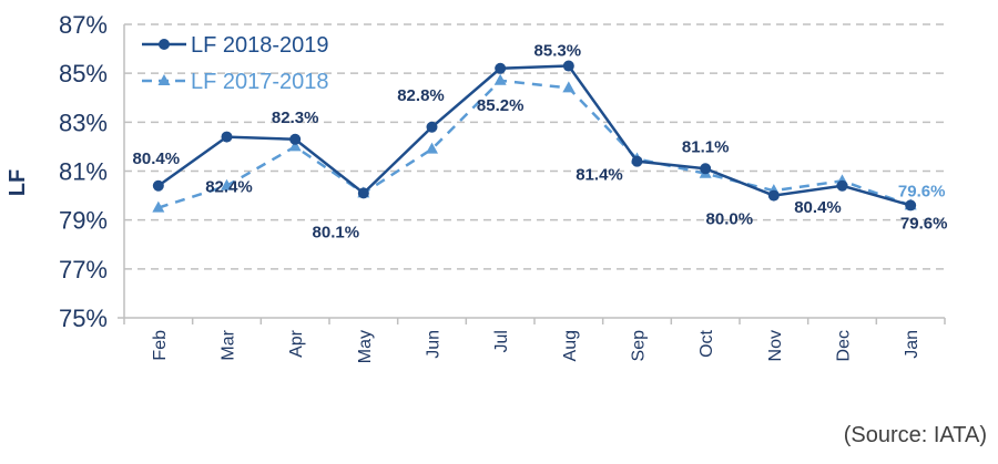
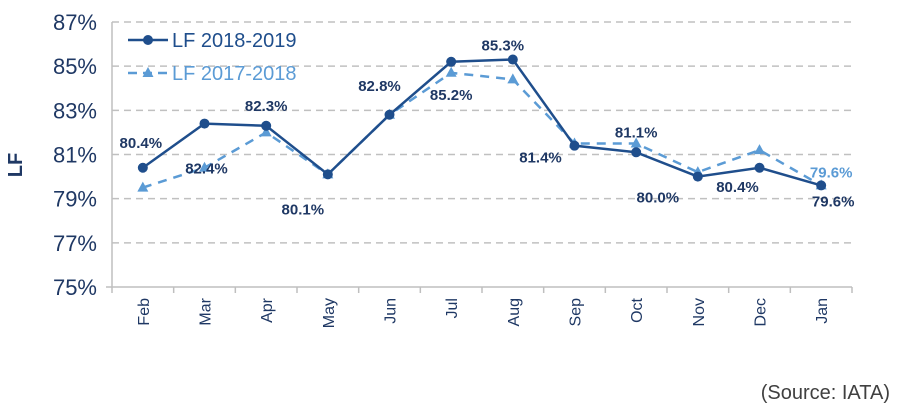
LF 2017-2018/Jun: 81.9% -> 82.8%
LF 2017-2018/Oct: 80.9% -> 81.5%
LF 2017-2018/Dec: 80.6% -> 81.2%
